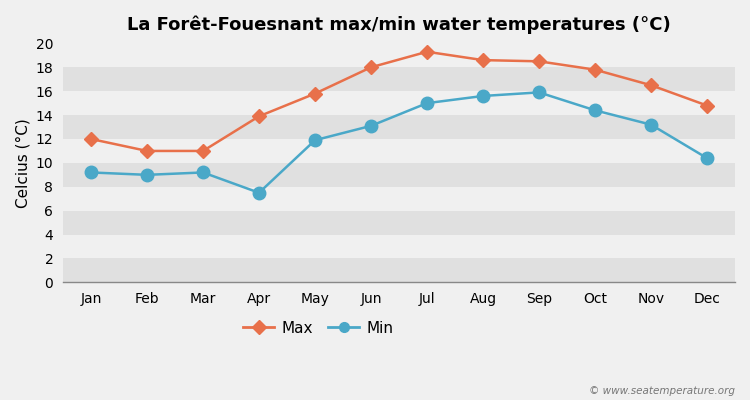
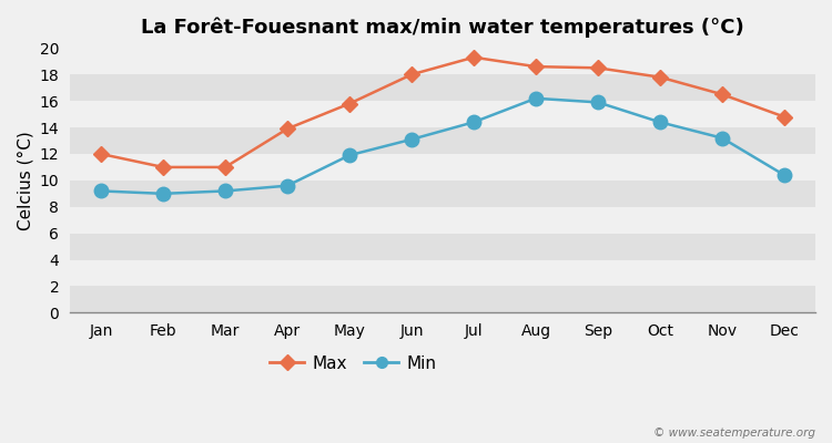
Min/Apr: 7.5 -> 9.6
Min/Jul: 15.0 -> 14.4
Min/Aug: 15.6 -> 16.2
